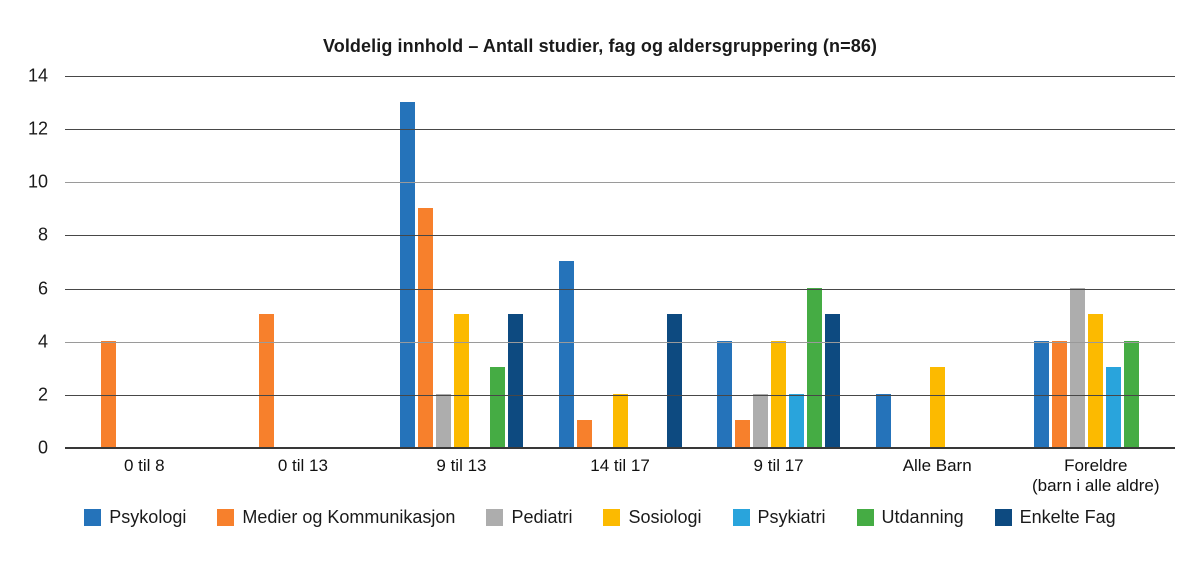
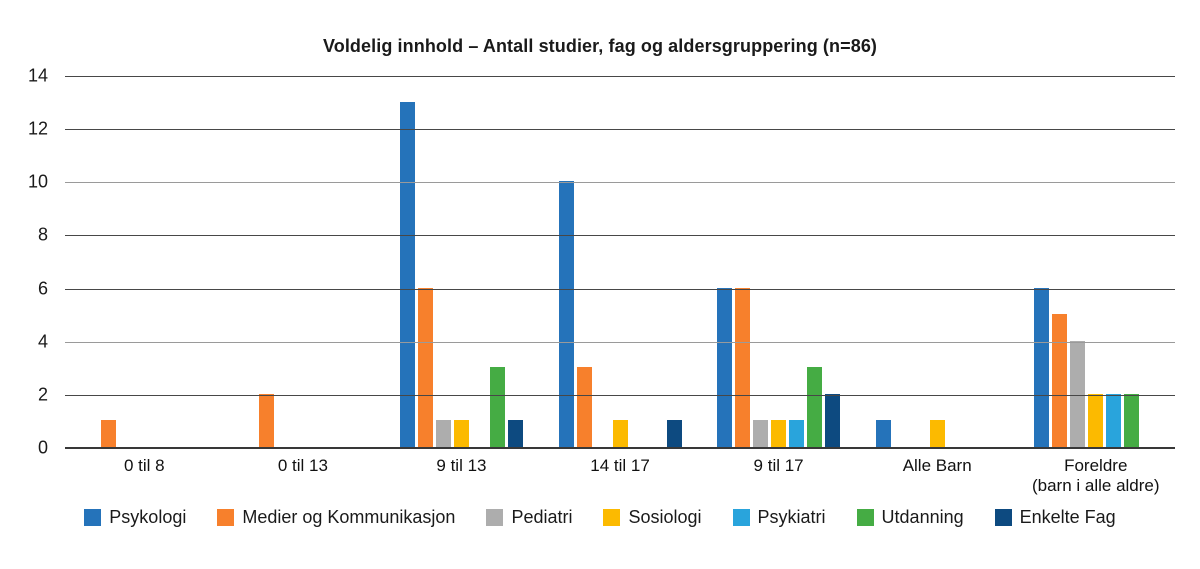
Medier og Kommunikasjon/0 til 8: 4 -> 1
Medier og Kommunikasjon/0 til 13: 5 -> 2
Medier og Kommunikasjon/9 til 13: 9 -> 6
Pediatri/9 til 13: 2 -> 1
Sosiologi/9 til 13: 5 -> 1
Enkelte Fag/9 til 13: 5 -> 1
Psykologi/14 til 17: 7 -> 10
Medier og Kommunikasjon/14 til 17: 1 -> 3
Sosiologi/14 til 17: 2 -> 1
Enkelte Fag/14 til 17: 5 -> 1
Psykologi/9 til 17: 4 -> 6
Medier og Kommunikasjon/9 til 17: 1 -> 6
Pediatri/9 til 17: 2 -> 1
Sosiologi/9 til 17: 4 -> 1
Psykiatri/9 til 17: 2 -> 1
Utdanning/9 til 17: 6 -> 3
Enkelte Fag/9 til 17: 5 -> 2
Psykologi/Alle Barn: 2 -> 1
Sosiologi/Alle Barn: 3 -> 1
Psykologi/Foreldre (barn i alle aldre): 4 -> 6
Medier og Kommunikasjon/Foreldre (barn i alle aldre): 4 -> 5
Pediatri/Foreldre (barn i alle aldre): 6 -> 4
Sosiologi/Foreldre (barn i alle aldre): 5 -> 2
Psykiatri/Foreldre (barn i alle aldre): 3 -> 2
Utdanning/Foreldre (barn i alle aldre): 4 -> 2
